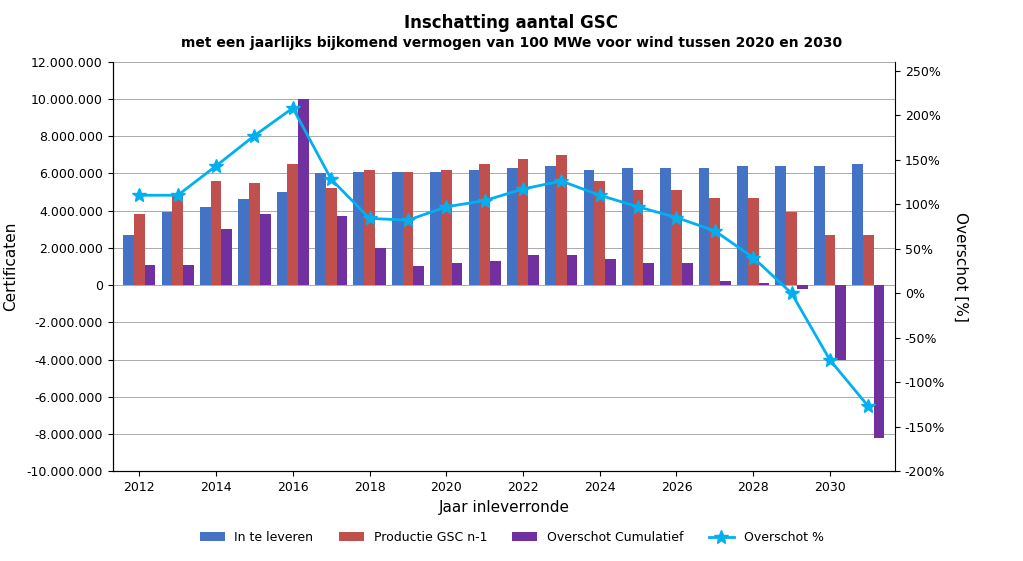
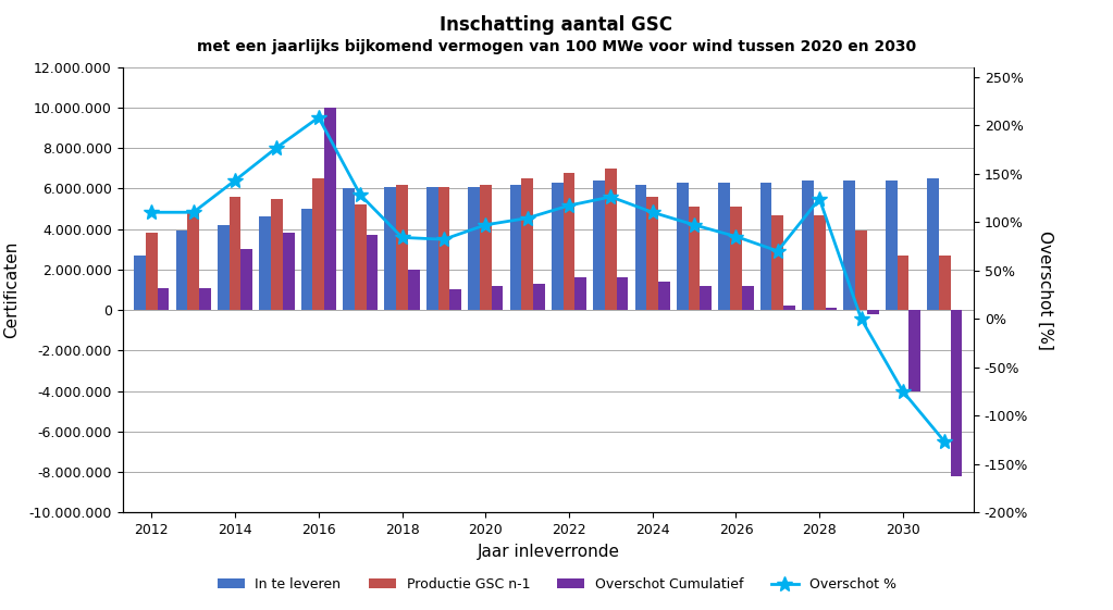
Overschot %/2028: 40% -> 124%
